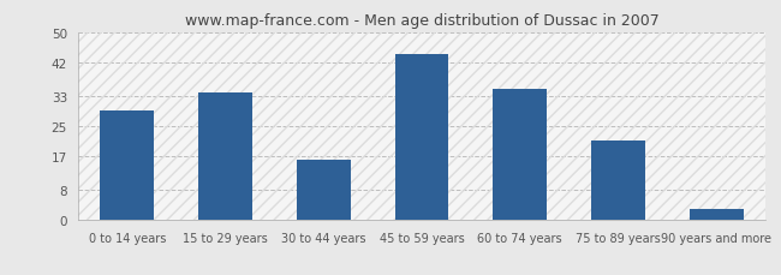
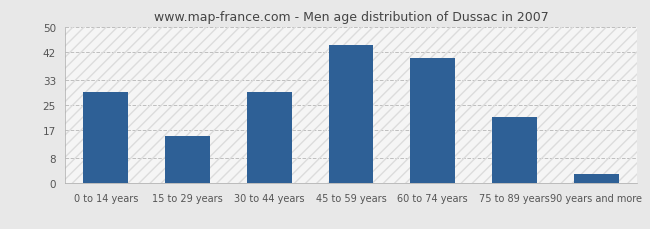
15 to 29 years: 34 -> 15
30 to 44 years: 16 -> 29
60 to 74 years: 35 -> 40
